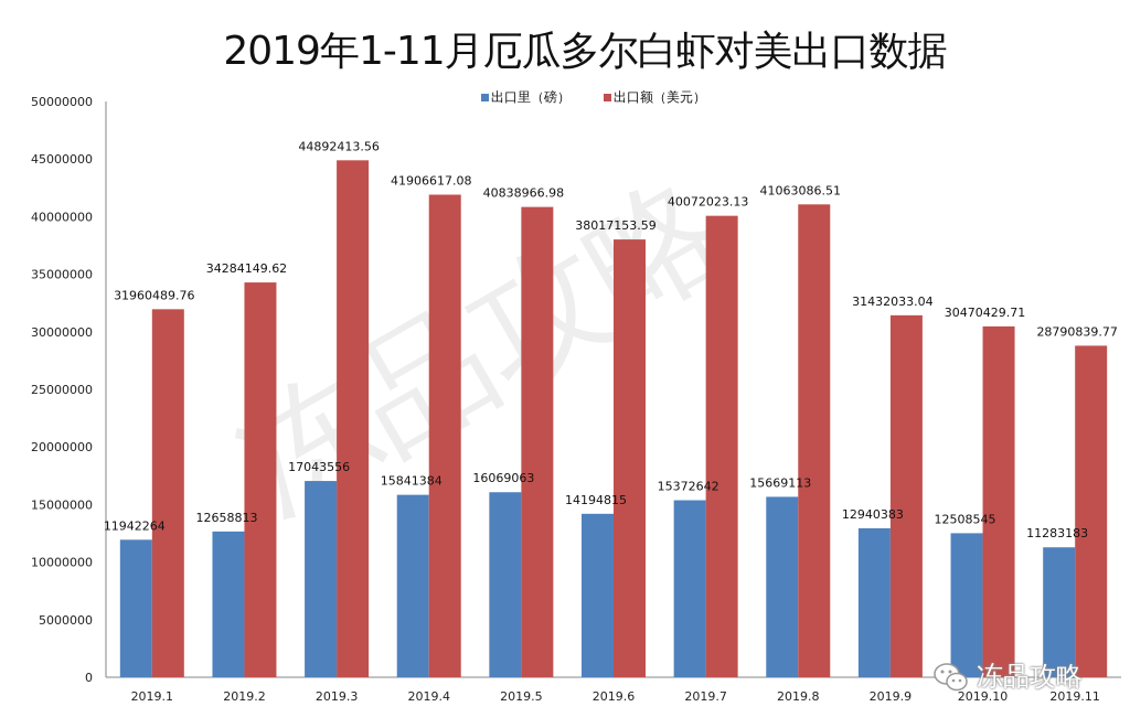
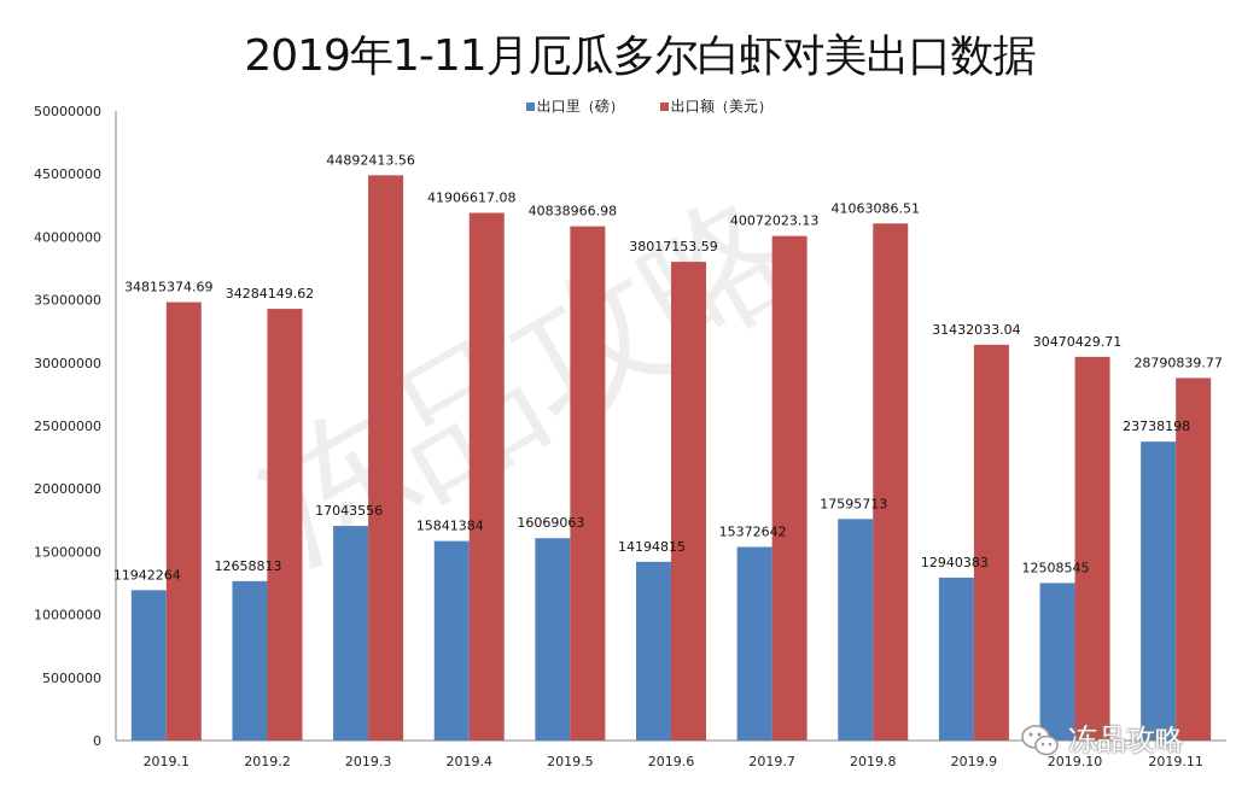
出口额（美元）/2019.1: 31960489.76 -> 34815374.69
出口里（磅）/2019.8: 15669113 -> 17595713
出口里（磅）/2019.11: 11283183 -> 23738198
